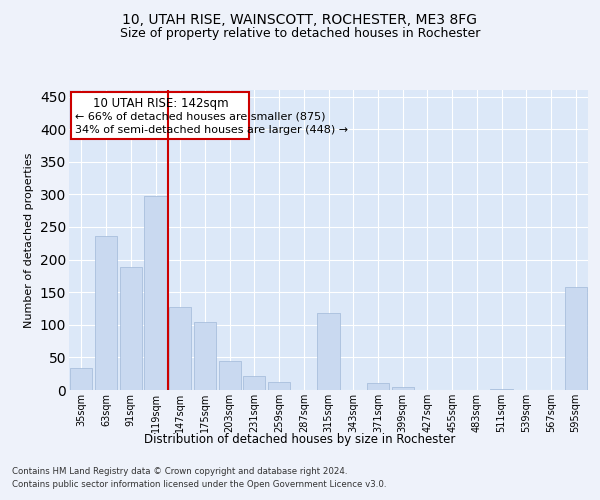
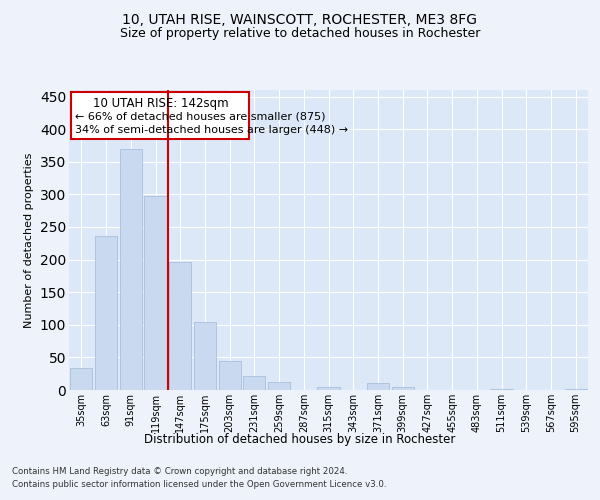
91sqm: 188 -> 369
147sqm: 128 -> 197
315sqm: 118 -> 5
595sqm: 158 -> 2
